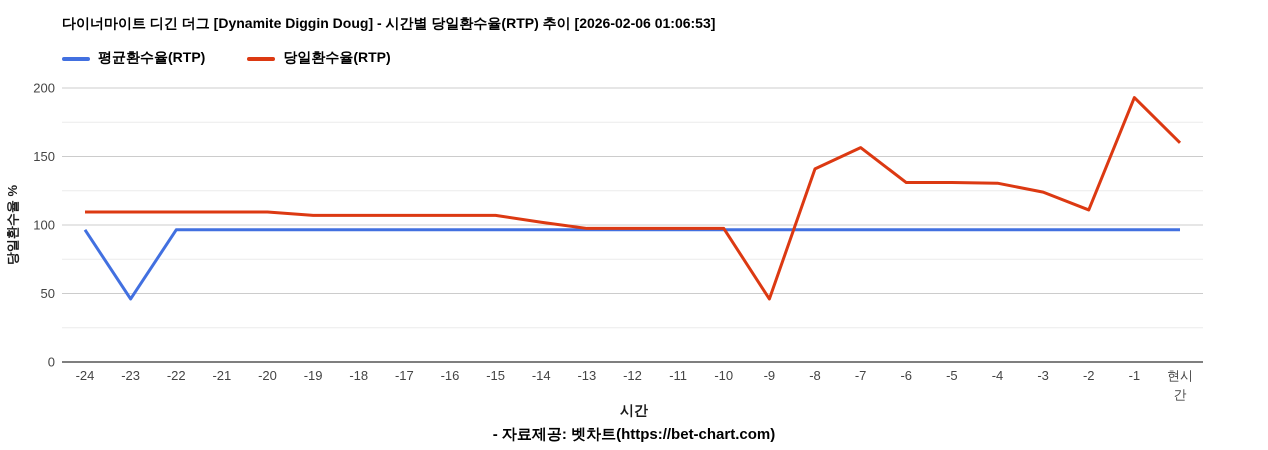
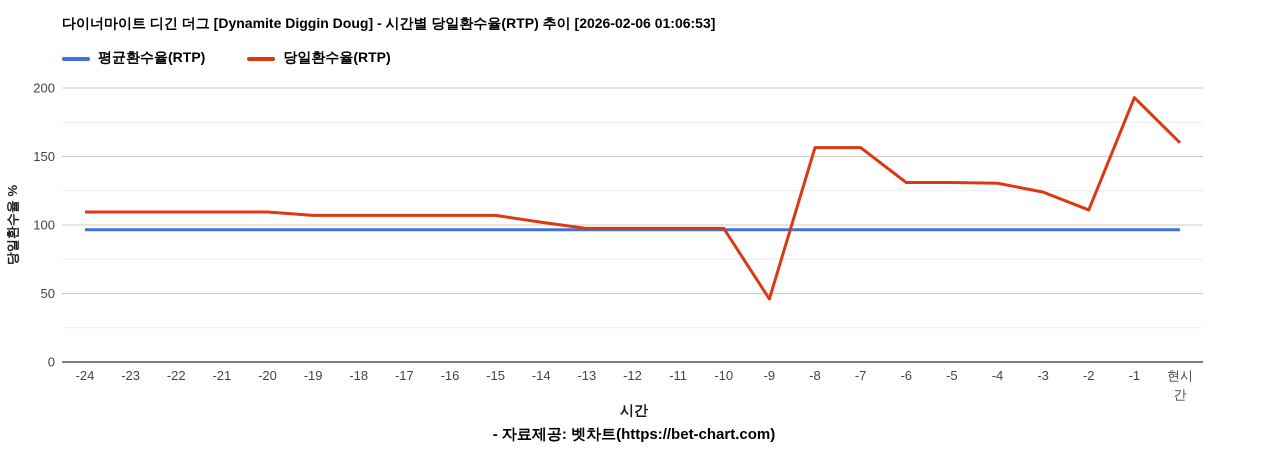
평균환수율(RTP)/-23: 46 -> 96
당일환수율(RTP)/-8: 141 -> 156
